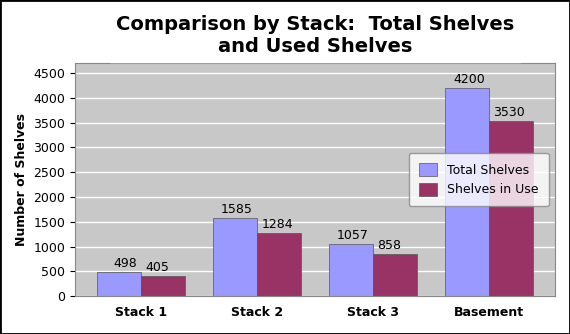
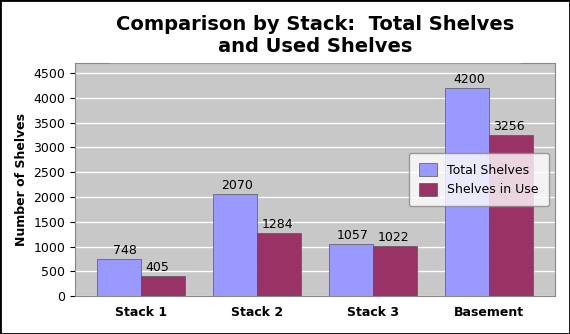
Total Shelves/Stack 1: 498 -> 748
Total Shelves/Stack 2: 1585 -> 2070
Shelves in Use/Stack 3: 858 -> 1022
Shelves in Use/Basement: 3530 -> 3256
